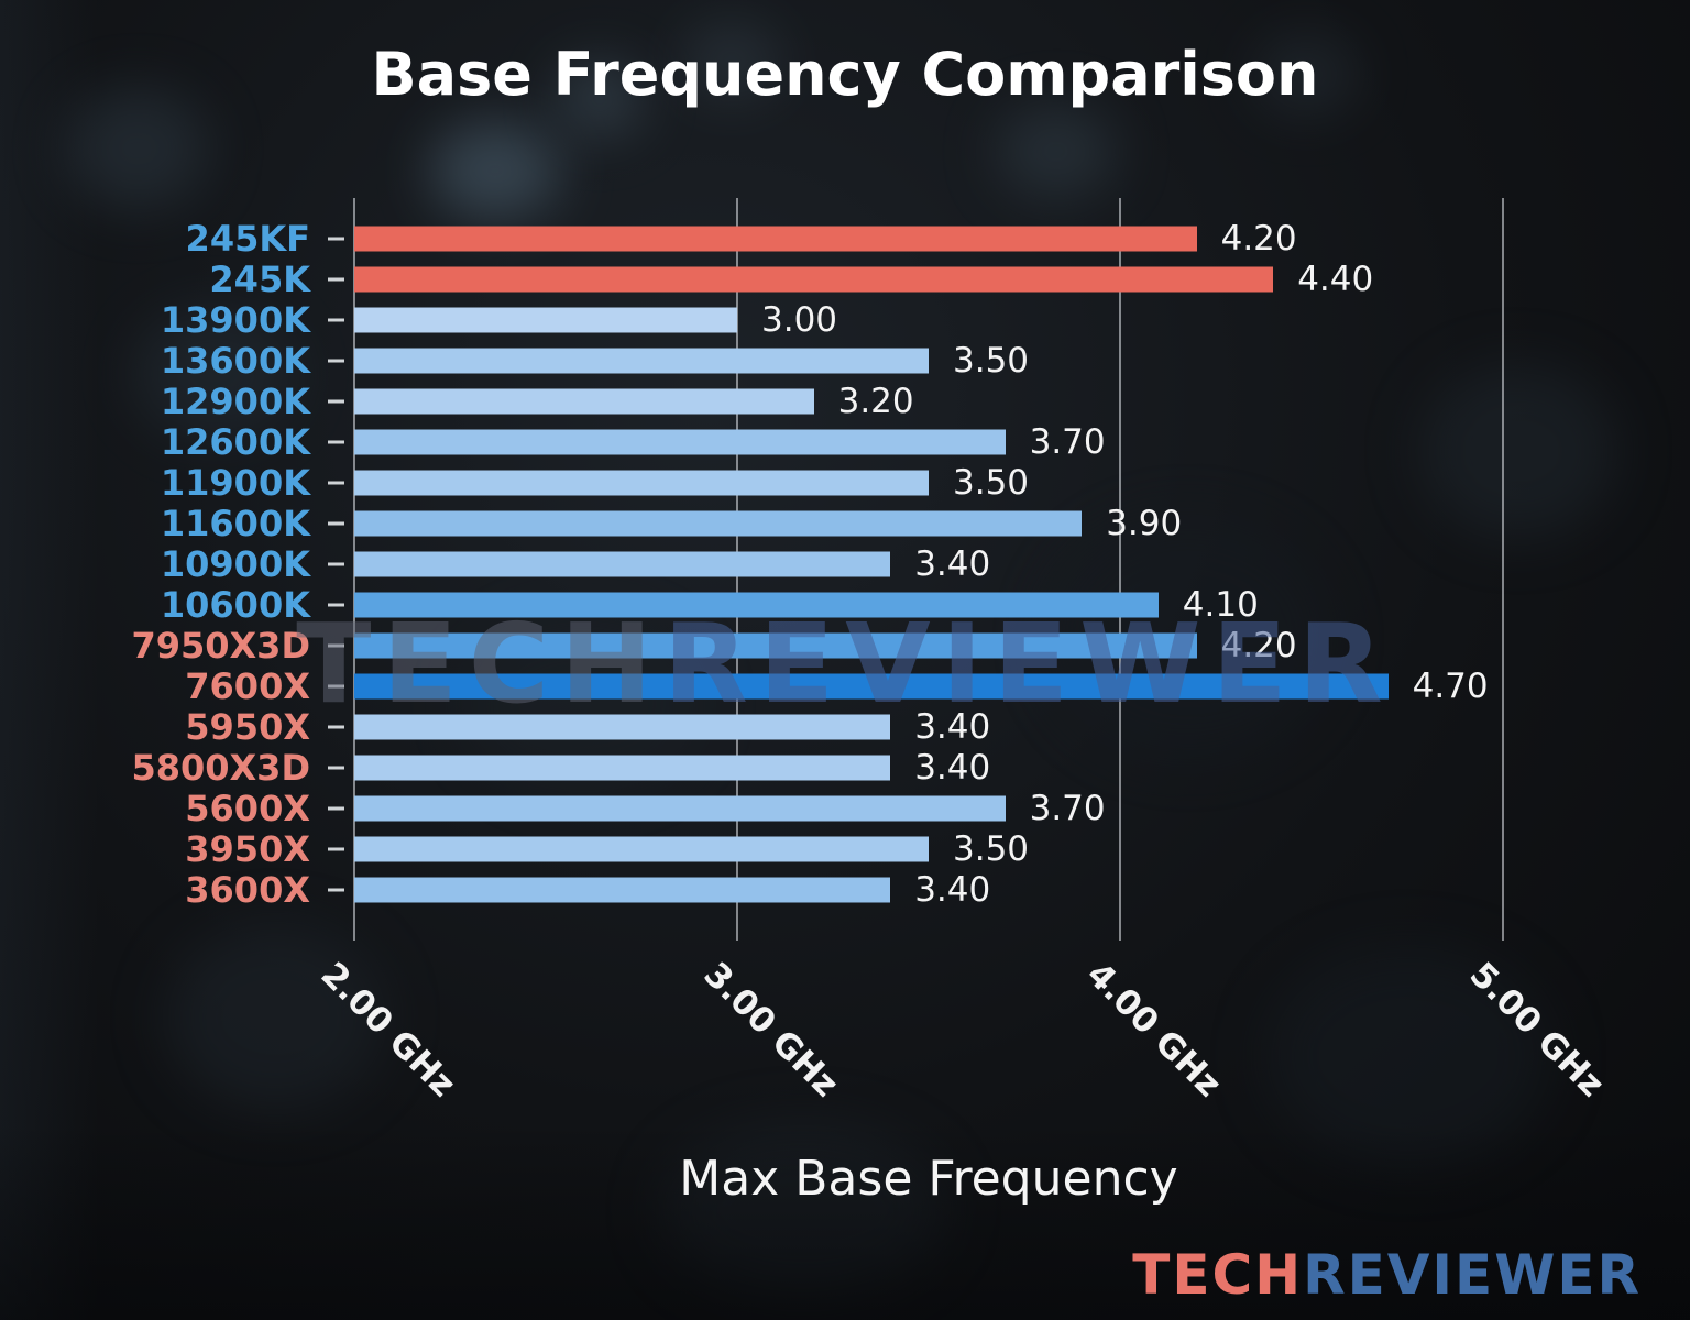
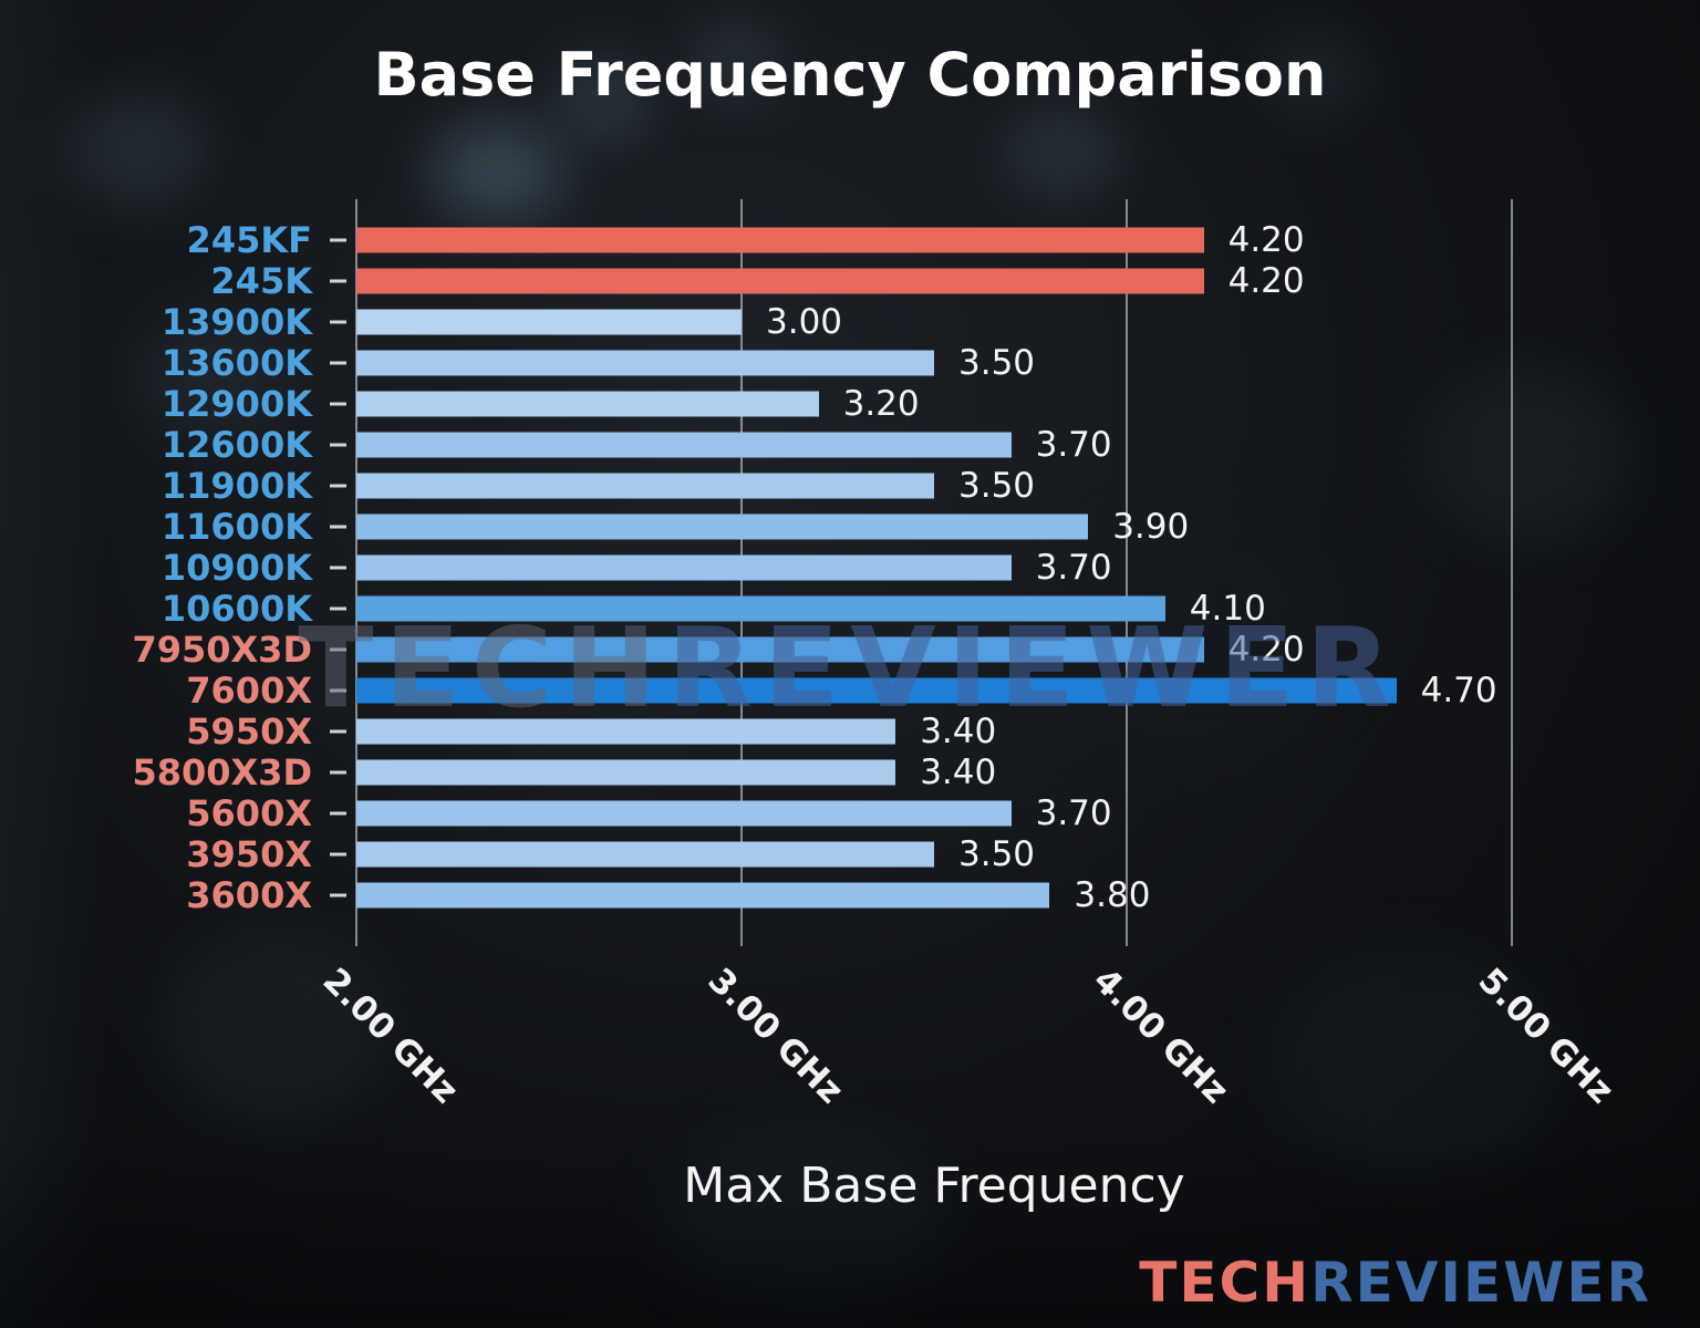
245K: 4.40 -> 4.20
10900K: 3.40 -> 3.70
3600X: 3.40 -> 3.80
